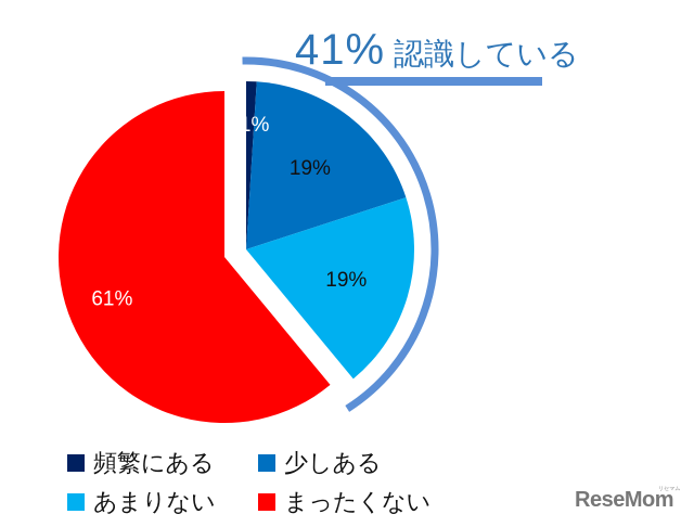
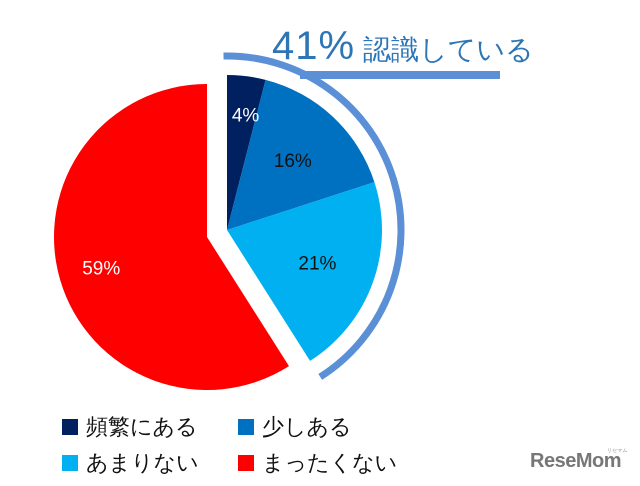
頻繁にある: 1% -> 4%
少しある: 19% -> 16%
あまりない: 19% -> 21%
まったくない: 61% -> 59%
